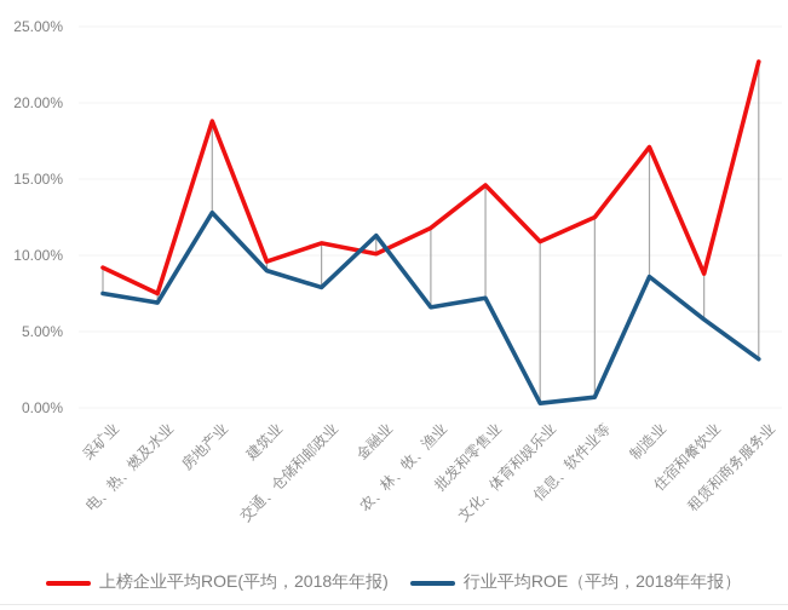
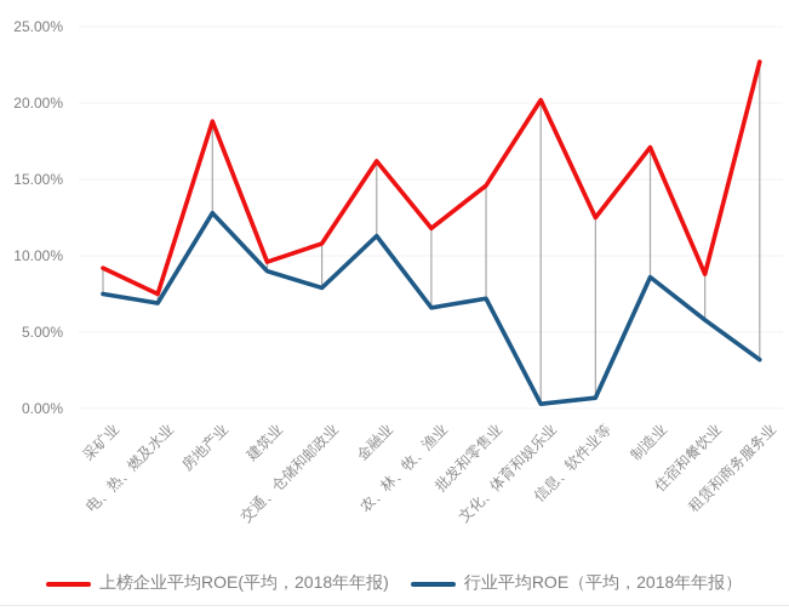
上榜企业平均ROE(平均，2018年年报)/金融业: 10.1% -> 16.2%
上榜企业平均ROE(平均，2018年年报)/文化、体育和娱乐业: 10.9% -> 20.2%
